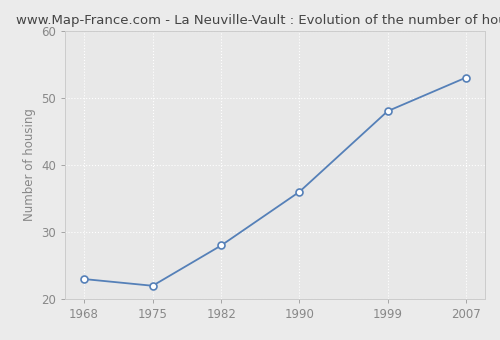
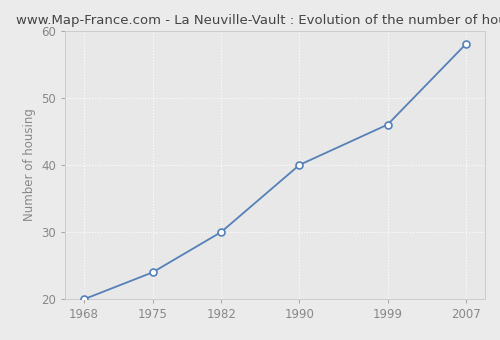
1968: 23 -> 20
1975: 22 -> 24
1982: 28 -> 30
1990: 36 -> 40
1999: 48 -> 46
2007: 53 -> 58
